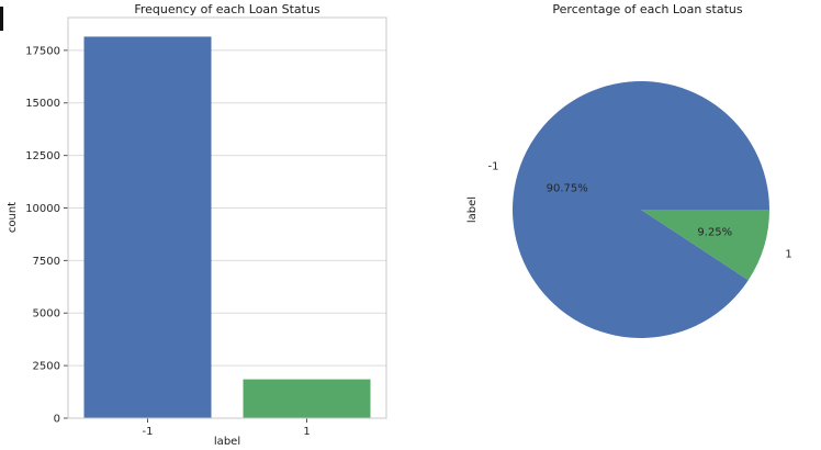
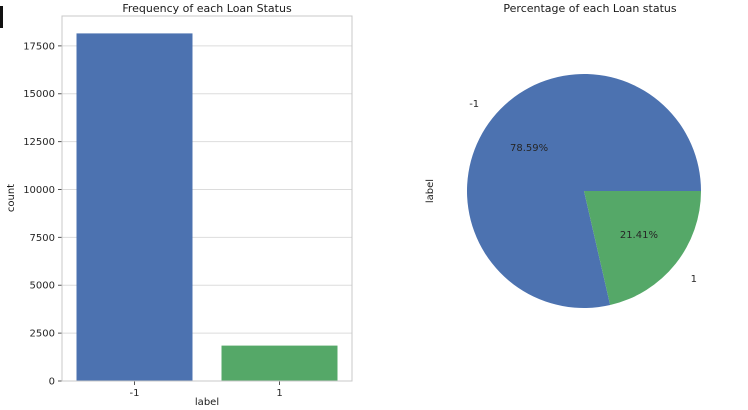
Percentage of each Loan status/-1: 90.75% -> 78.59%
Percentage of each Loan status/1: 9.25% -> 21.41%
